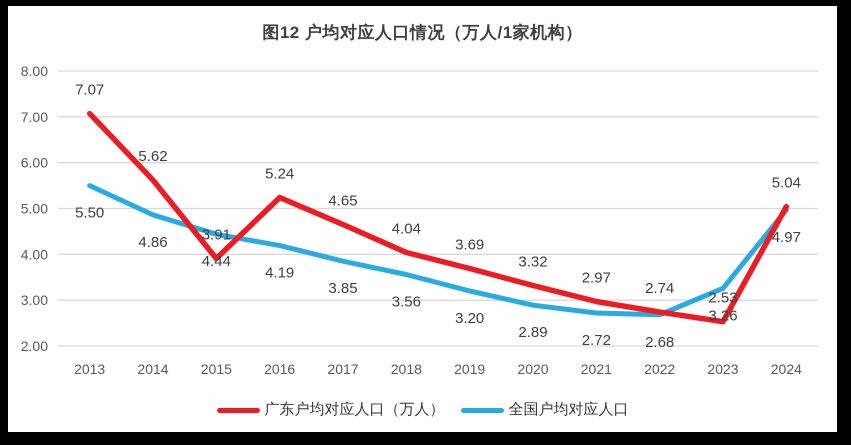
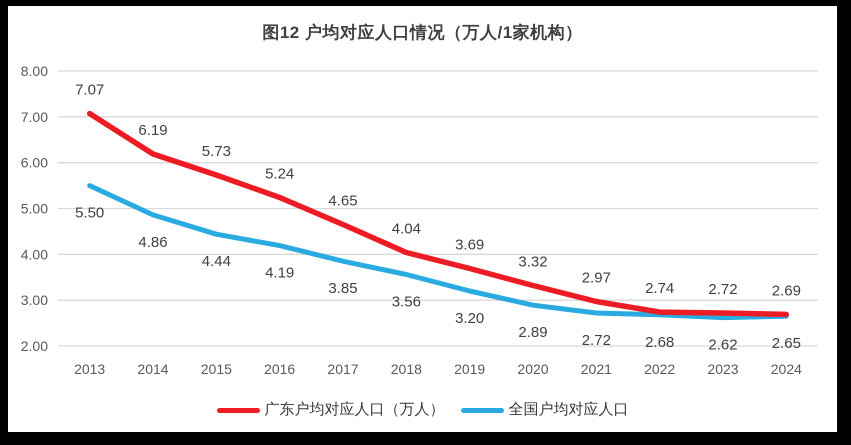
广东户均对应人口（万人）/2014: 5.62 -> 6.19
广东户均对应人口（万人）/2015: 3.91 -> 5.73
广东户均对应人口（万人）/2023: 2.53 -> 2.72
全国户均对应人口/2023: 3.26 -> 2.62
广东户均对应人口（万人）/2024: 5.04 -> 2.69
全国户均对应人口/2024: 4.97 -> 2.65
